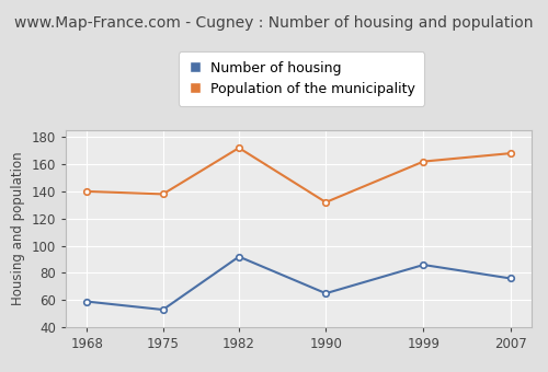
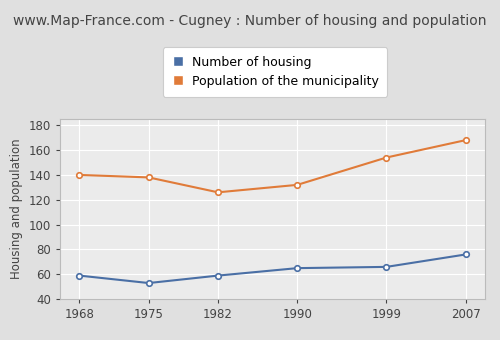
Number of housing/1982: 92 -> 59
Population of the municipality/1982: 172 -> 126
Number of housing/1999: 86 -> 66
Population of the municipality/1999: 162 -> 154
